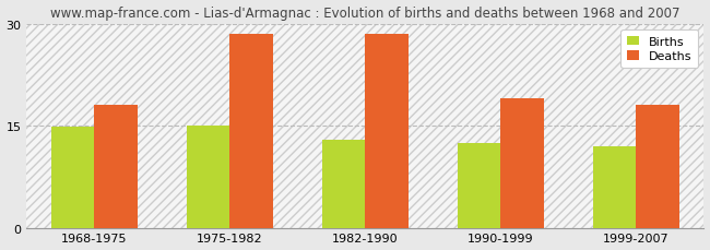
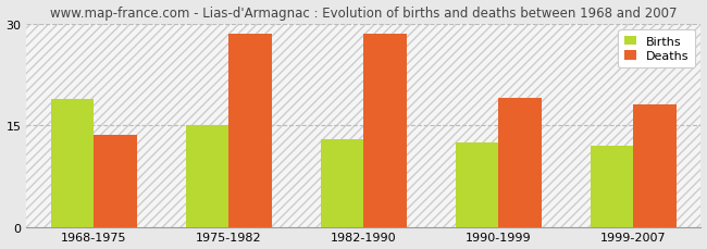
Births/1968-1975: 14.8 -> 18.8
Deaths/1968-1975: 18.0 -> 13.6
